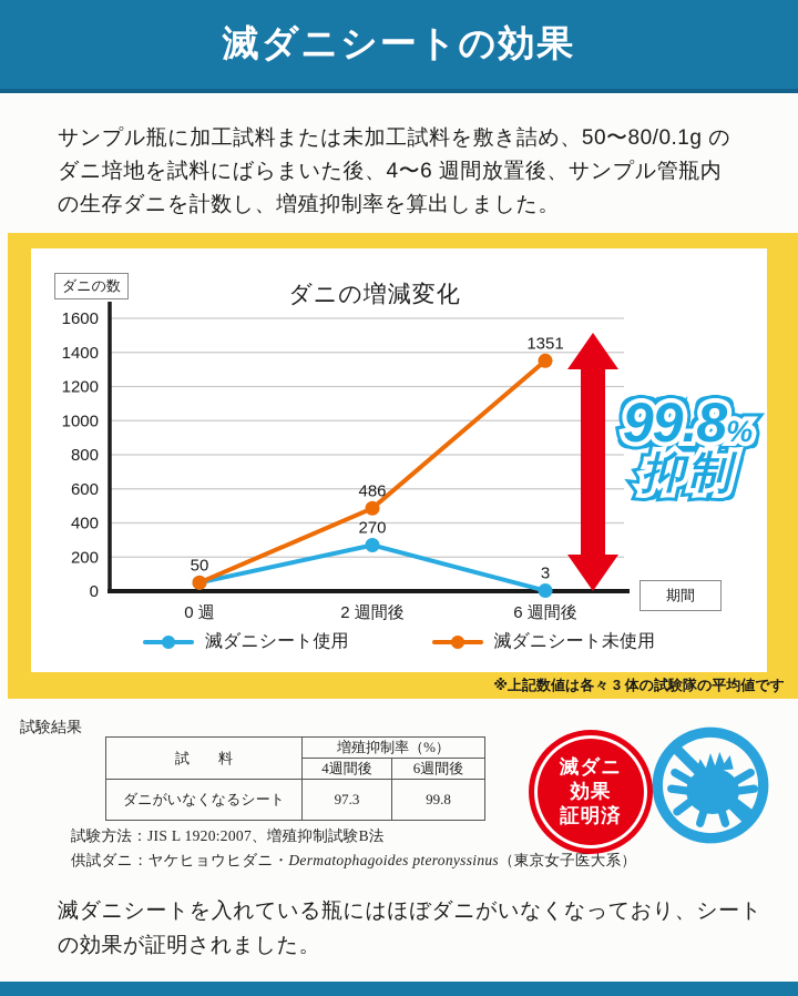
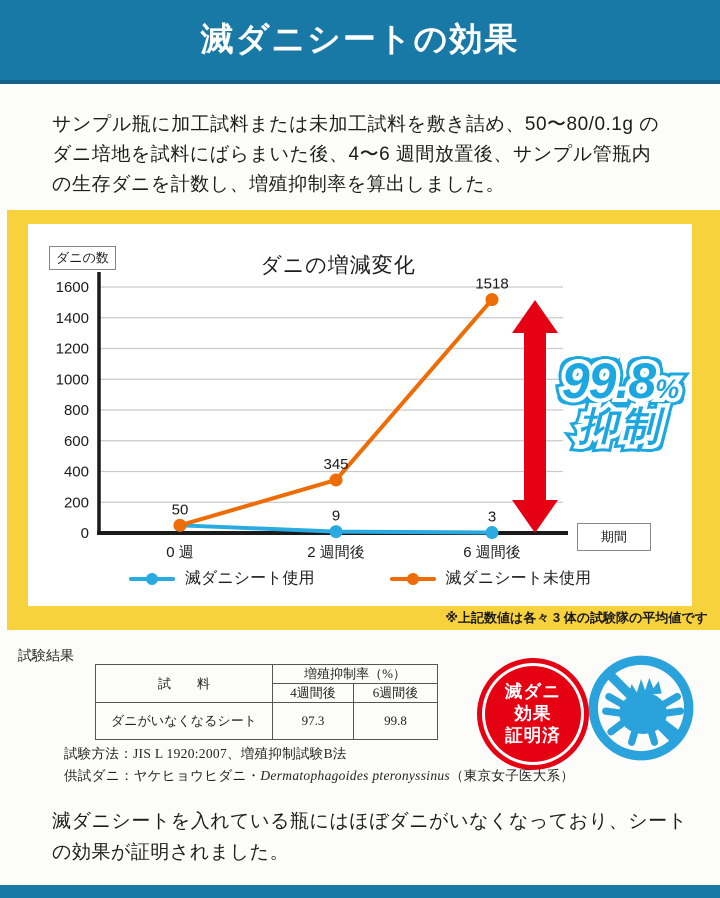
滅ダニシート使用/2 週間後: 270 -> 9
滅ダニシート未使用/2 週間後: 486 -> 345
滅ダニシート未使用/6 週間後: 1351 -> 1518
